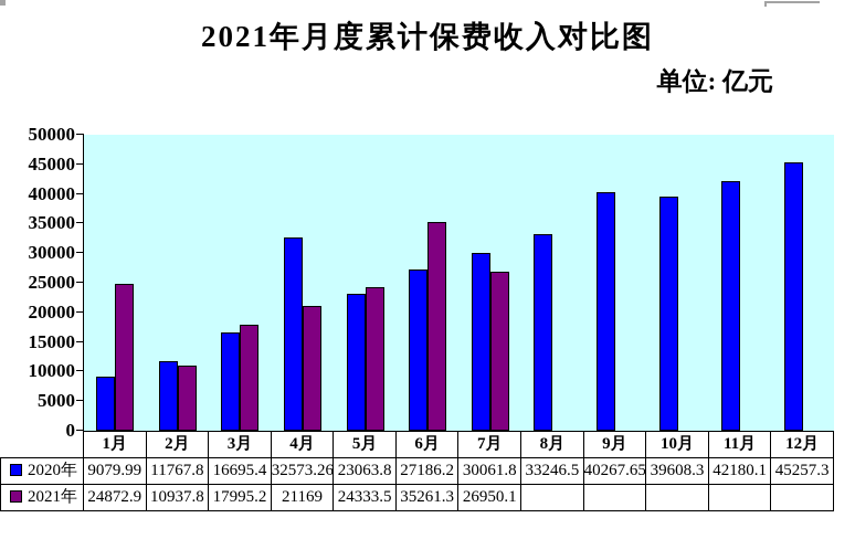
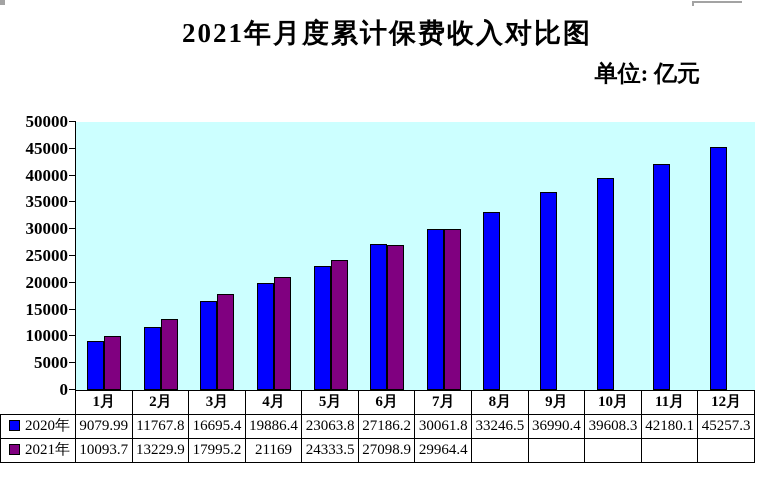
2021年/1月: 24872.9 -> 10093.7
2021年/2月: 10937.8 -> 13229.9
2020年/4月: 32573.26 -> 19886.4
2021年/6月: 35261.3 -> 27098.9
2021年/7月: 26950.1 -> 29964.4
2020年/9月: 40267.65 -> 36990.4
